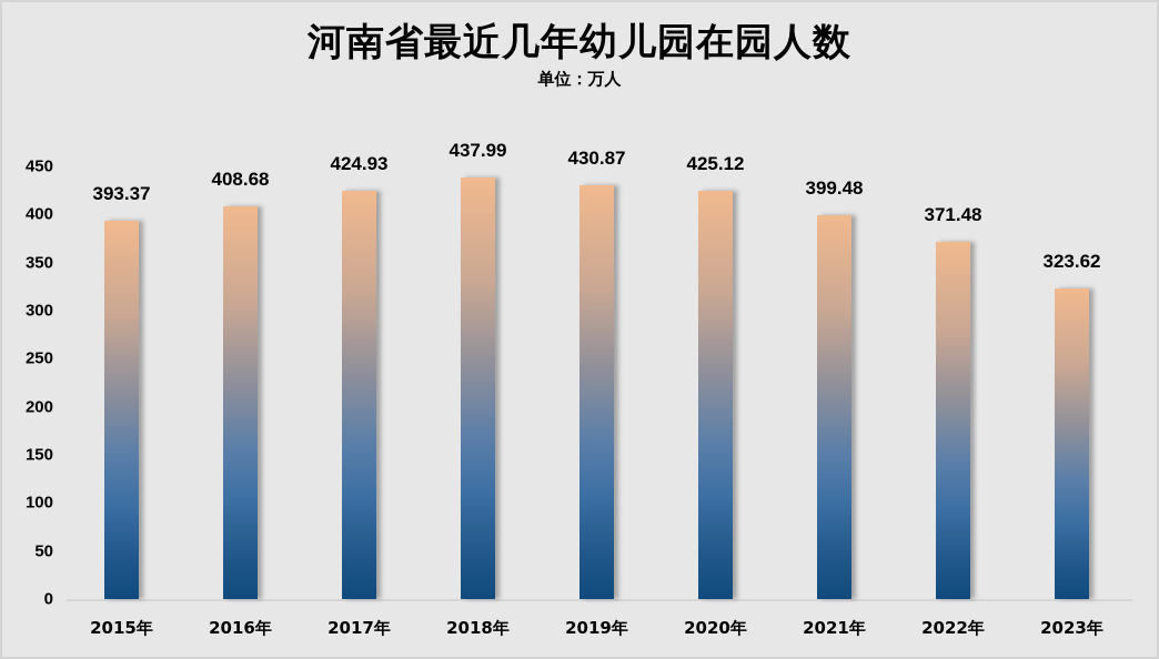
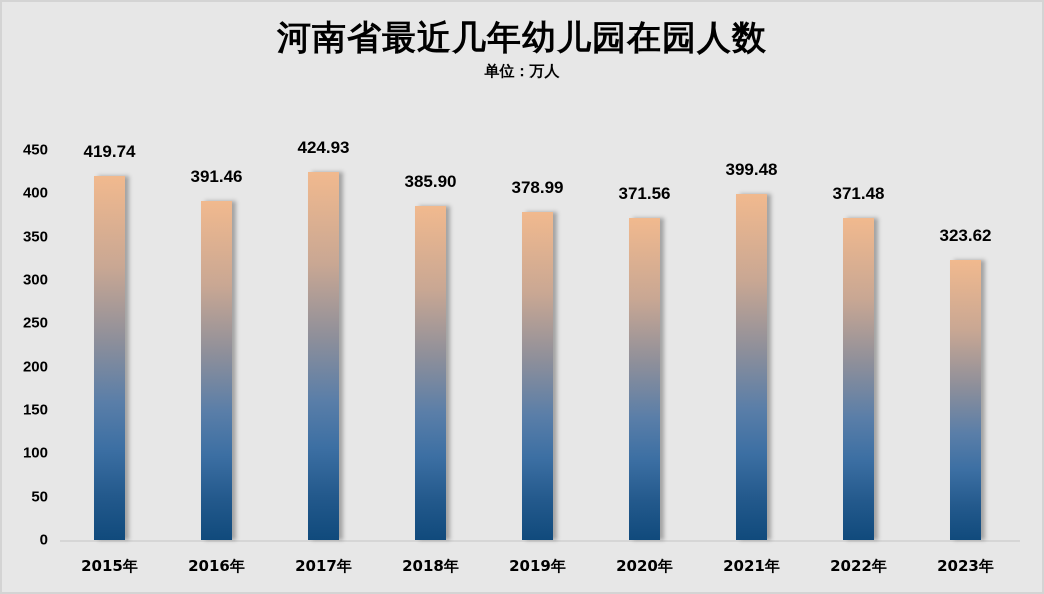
2015年: 393.37 -> 419.74
2016年: 408.68 -> 391.46
2018年: 437.99 -> 385.90
2019年: 430.87 -> 378.99
2020年: 425.12 -> 371.56
